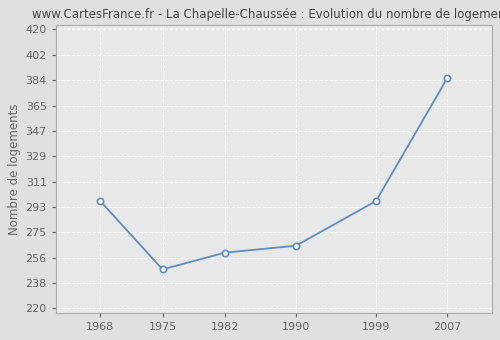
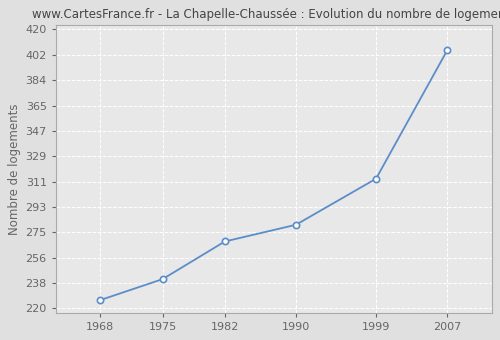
1968: 297 -> 226
1975: 248 -> 241
1982: 260 -> 268
1990: 265 -> 280
1999: 297 -> 313
2007: 385 -> 405
